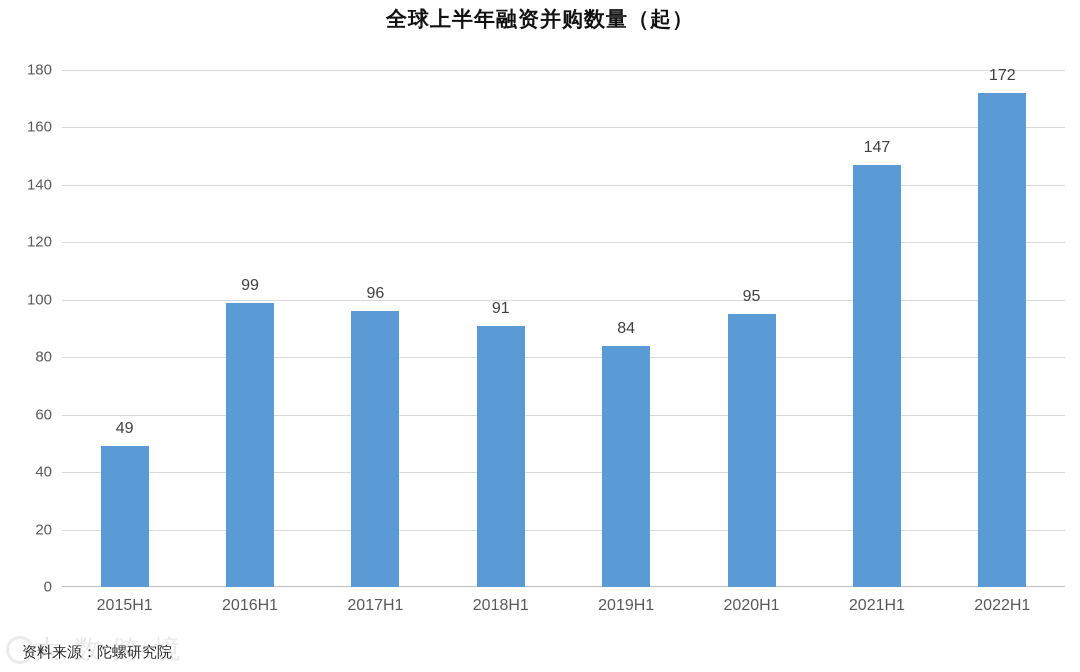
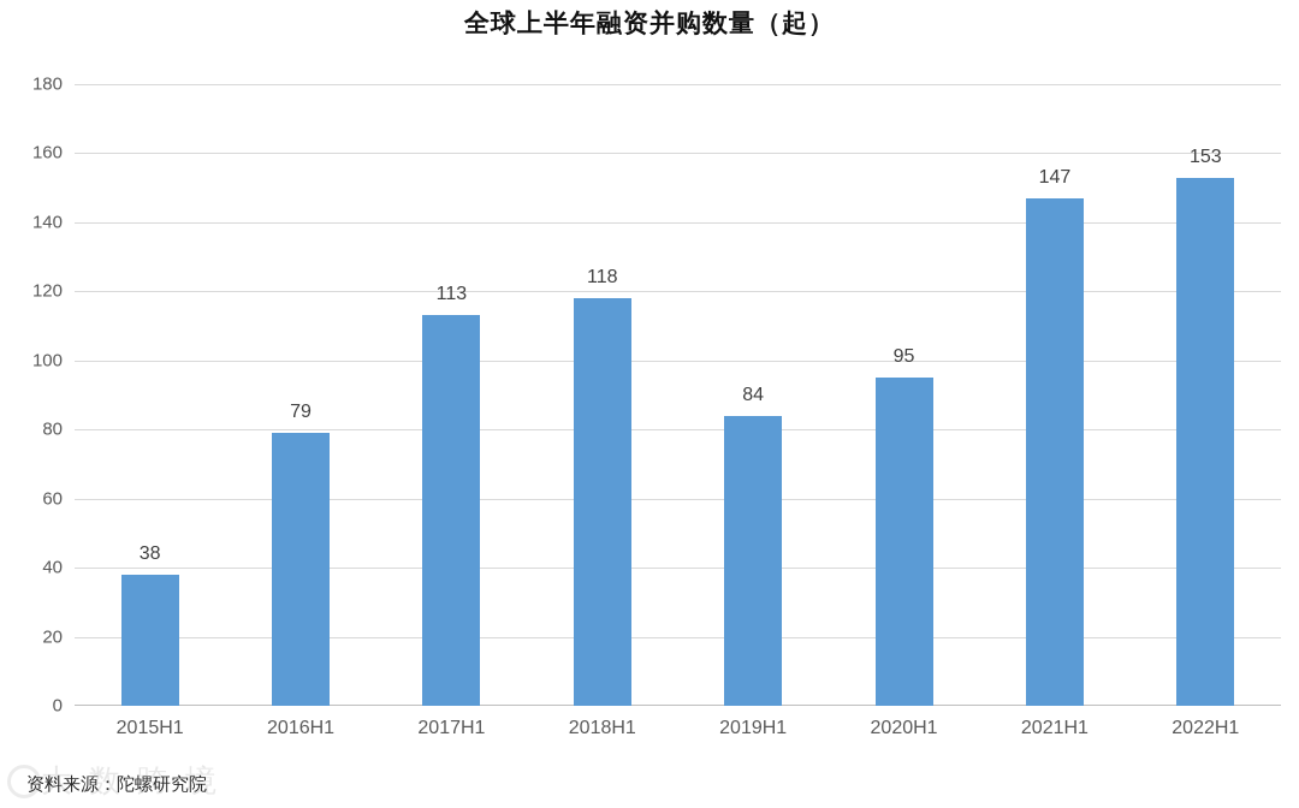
2015H1: 49 -> 38
2016H1: 99 -> 79
2017H1: 96 -> 113
2018H1: 91 -> 118
2022H1: 172 -> 153
